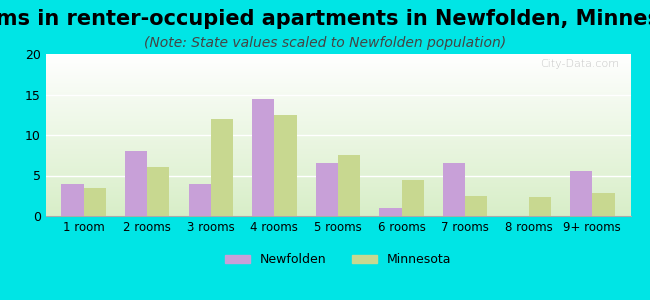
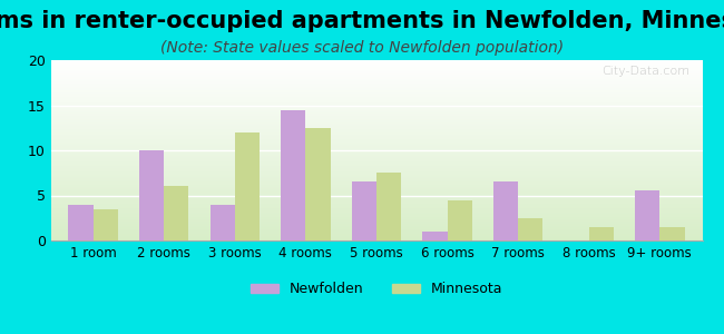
Newfolden/2 rooms: 8.0 -> 10.0
Minnesota/8 rooms: 2.4 -> 1.5
Minnesota/9+ rooms: 2.8 -> 1.5
